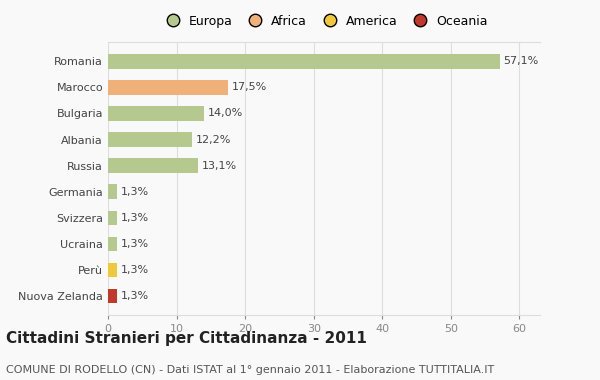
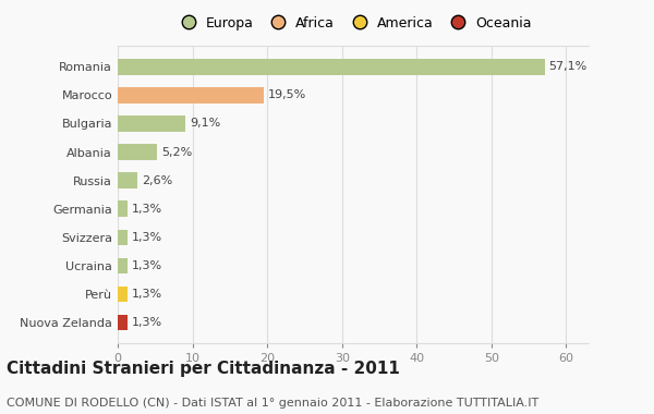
Marocco: 17,5% -> 19,5%
Bulgaria: 14,0% -> 9,1%
Albania: 12,2% -> 5,2%
Russia: 13,1% -> 2,6%
